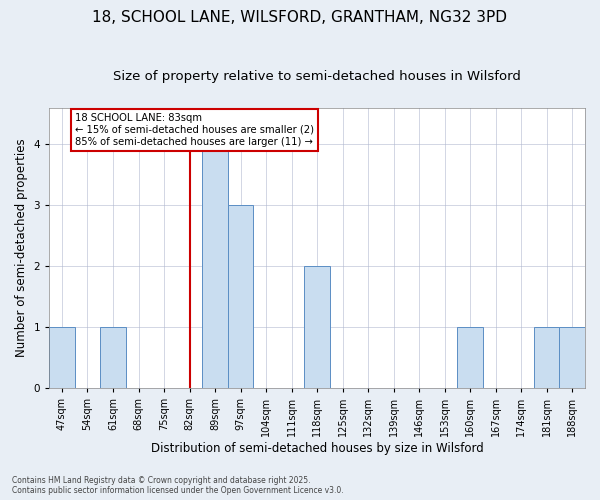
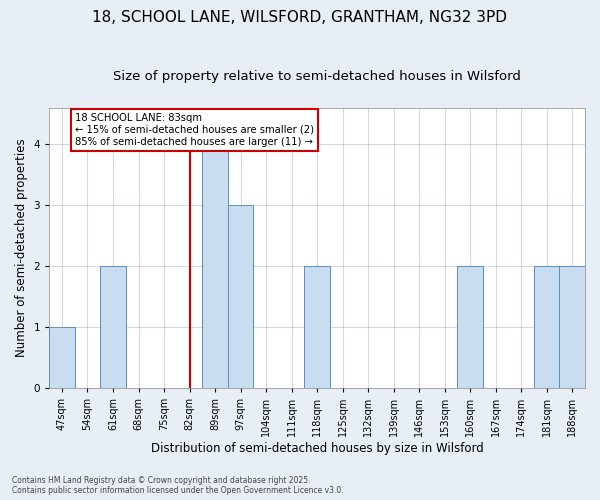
61sqm: 1 -> 2
160sqm: 1 -> 2
181sqm: 1 -> 2
188sqm: 1 -> 2
